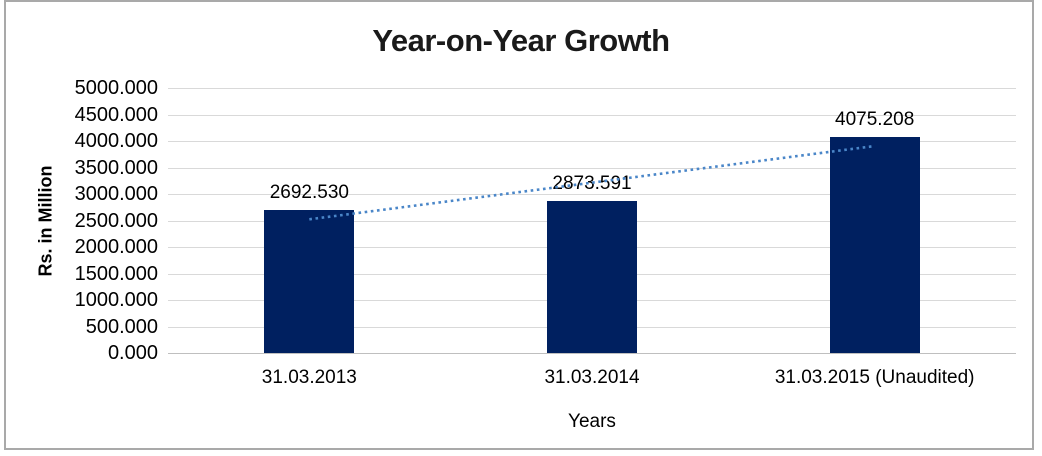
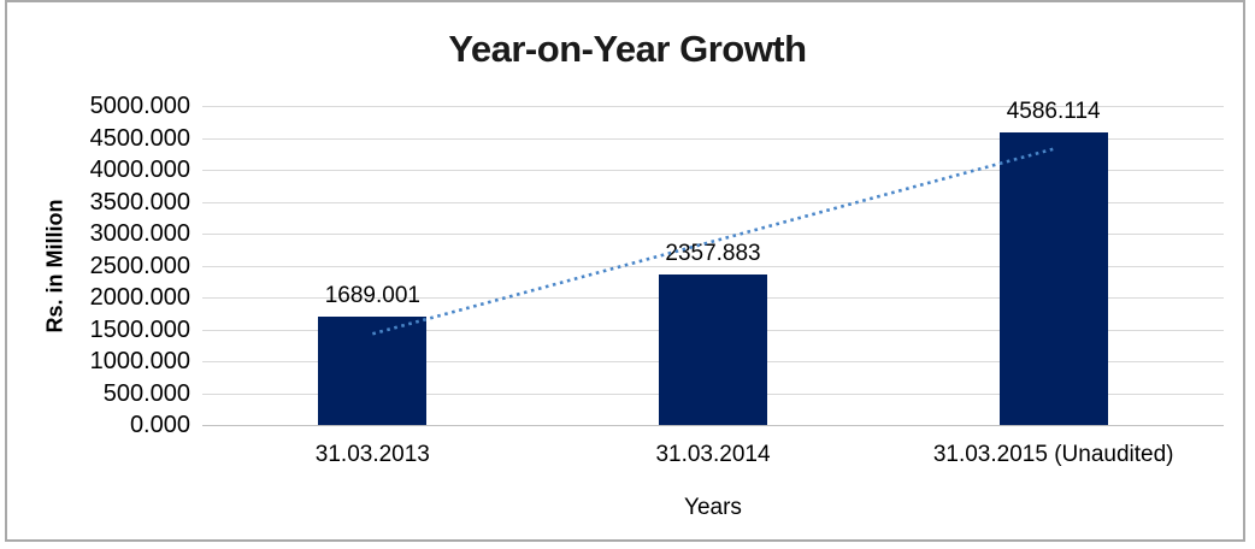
31.03.2013: 2692.530 -> 1689.001
31.03.2014: 2873.591 -> 2357.883
31.03.2015 (Unaudited): 4075.208 -> 4586.114
